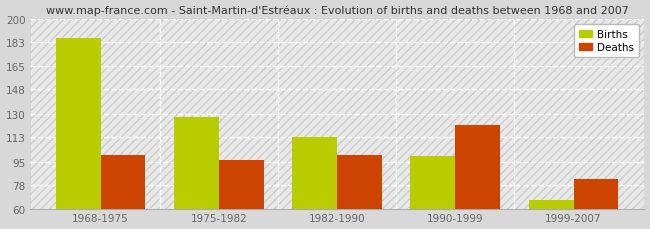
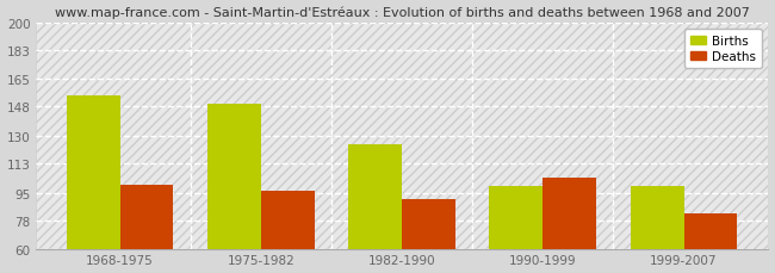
Births/1968-1975: 186 -> 155
Births/1975-1982: 128 -> 150
Births/1982-1990: 113 -> 125
Deaths/1982-1990: 100 -> 91
Deaths/1990-1999: 122 -> 104
Births/1999-2007: 67 -> 99
